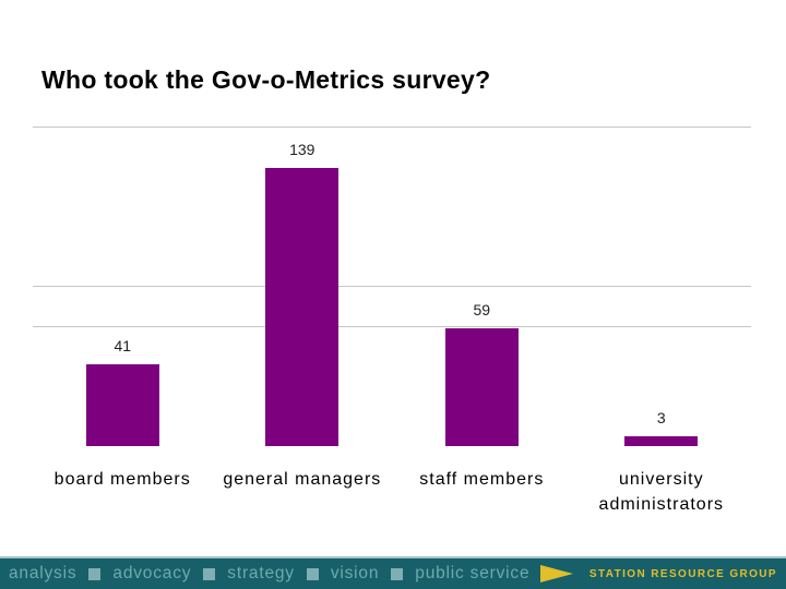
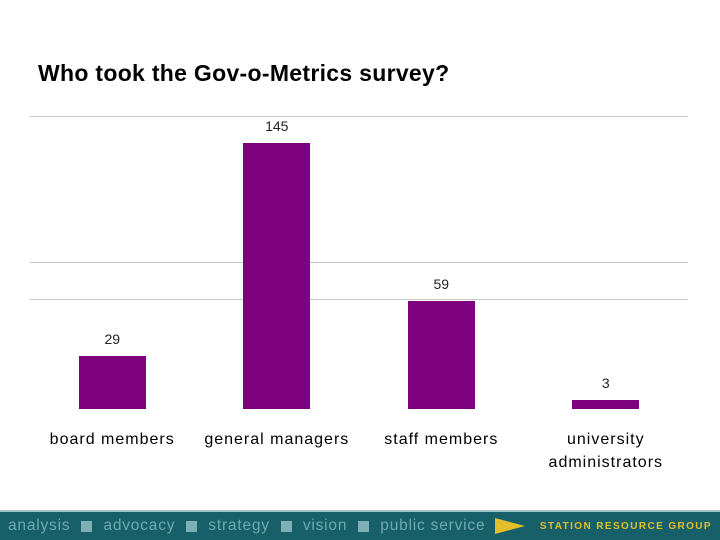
board members: 41 -> 29
general managers: 139 -> 145
